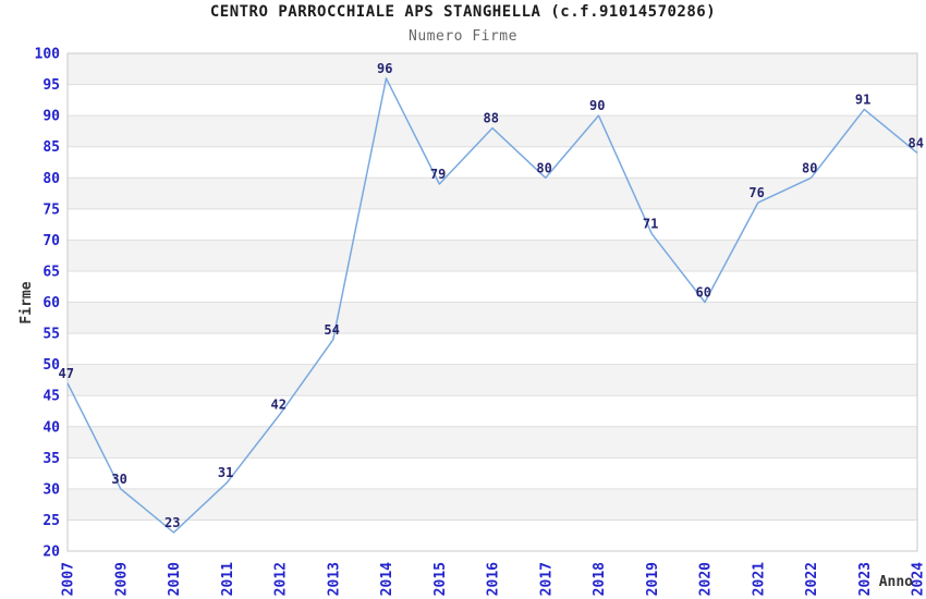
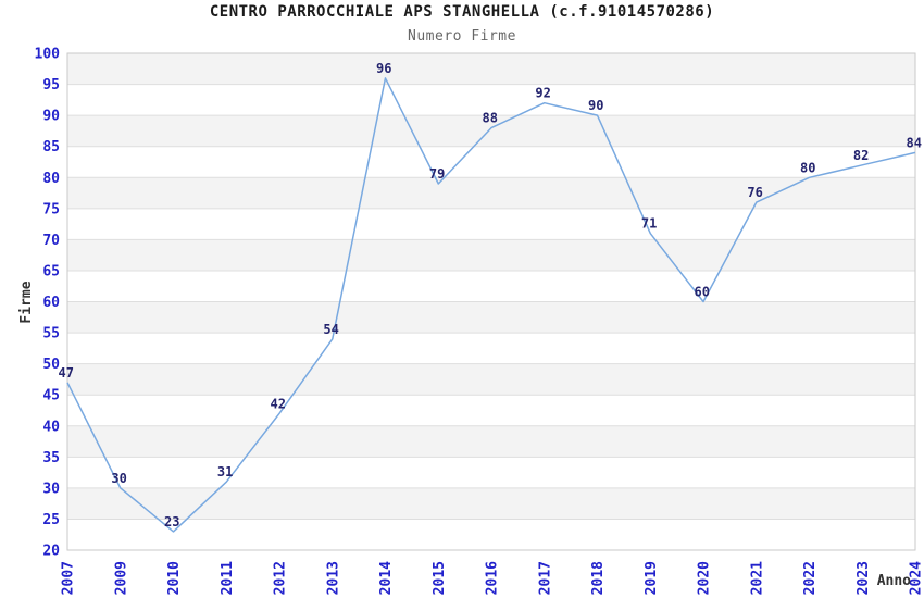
2017: 80 -> 92
2023: 91 -> 82
